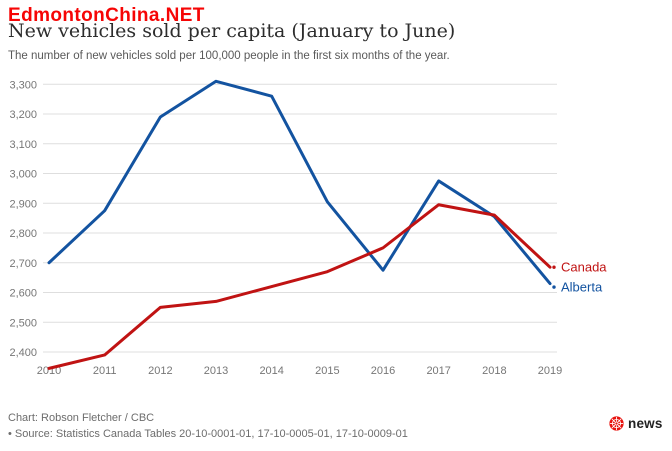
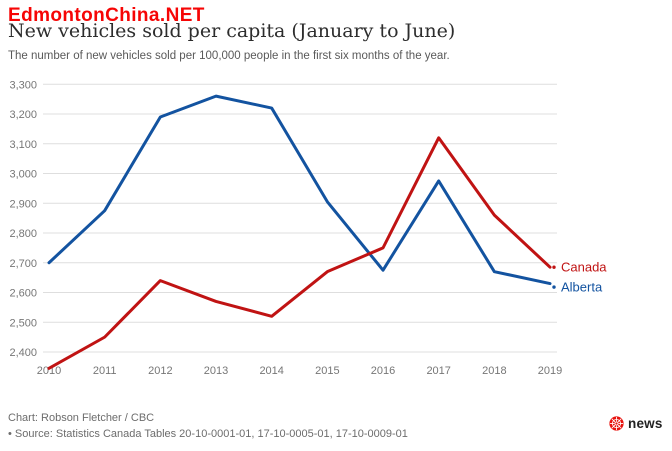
Canada/2011: 2390 -> 2450
Canada/2012: 2550 -> 2640
Alberta/2013: 3310 -> 3260
Canada/2014: 2620 -> 2520
Alberta/2014: 3260 -> 3220
Canada/2017: 2900 -> 3120
Alberta/2018: 2860 -> 2670
